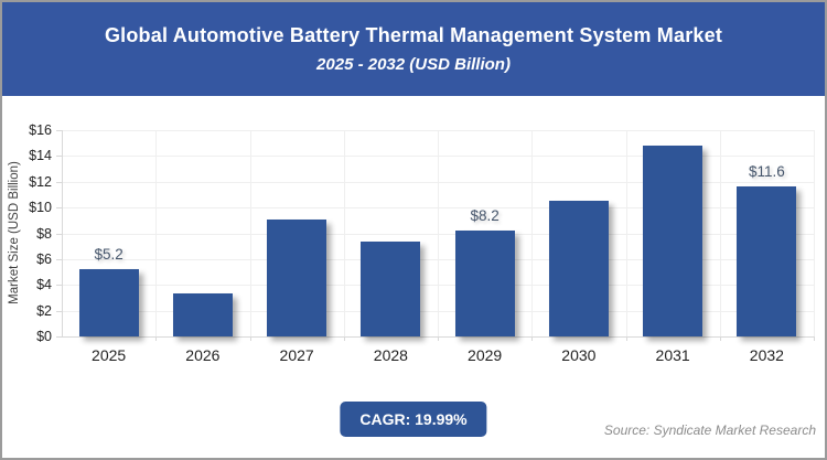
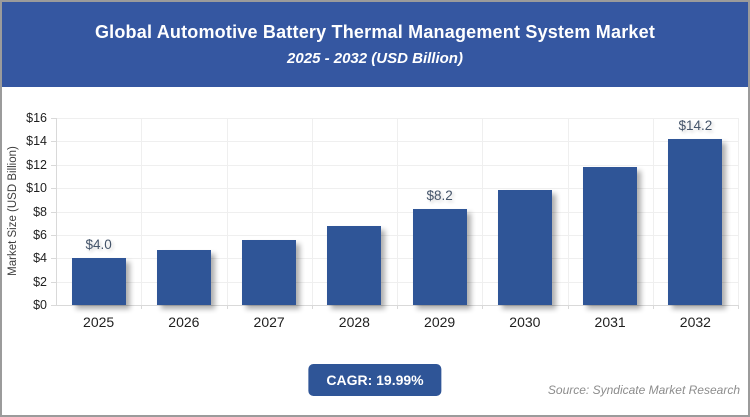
2025: $5.2 -> $4.0
2026: $3.3 -> $4.7
2027: $9.1 -> $5.6
2028: $7.4 -> $6.8
2030: $10.5 -> $9.8
2031: $14.8 -> $11.8
2032: $11.6 -> $14.2
